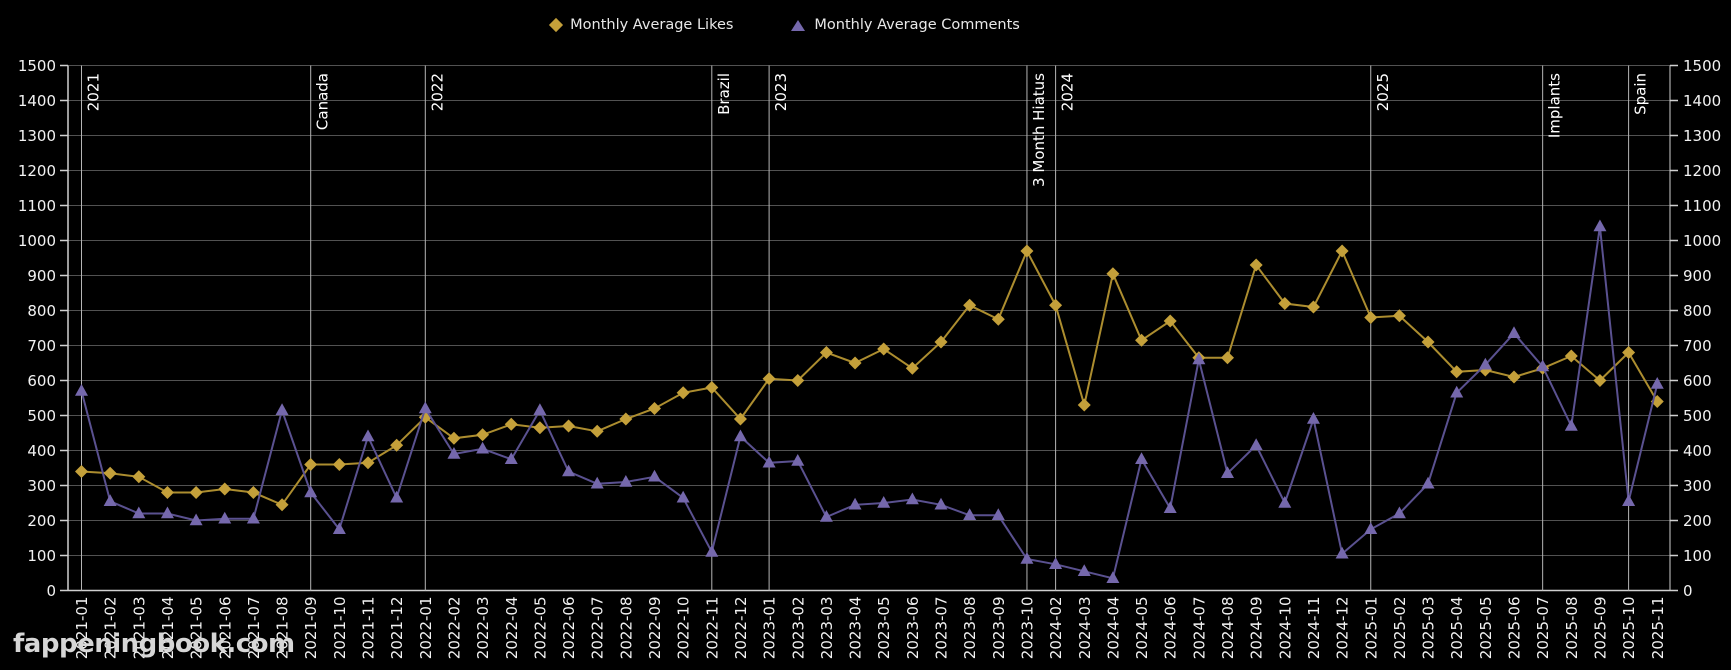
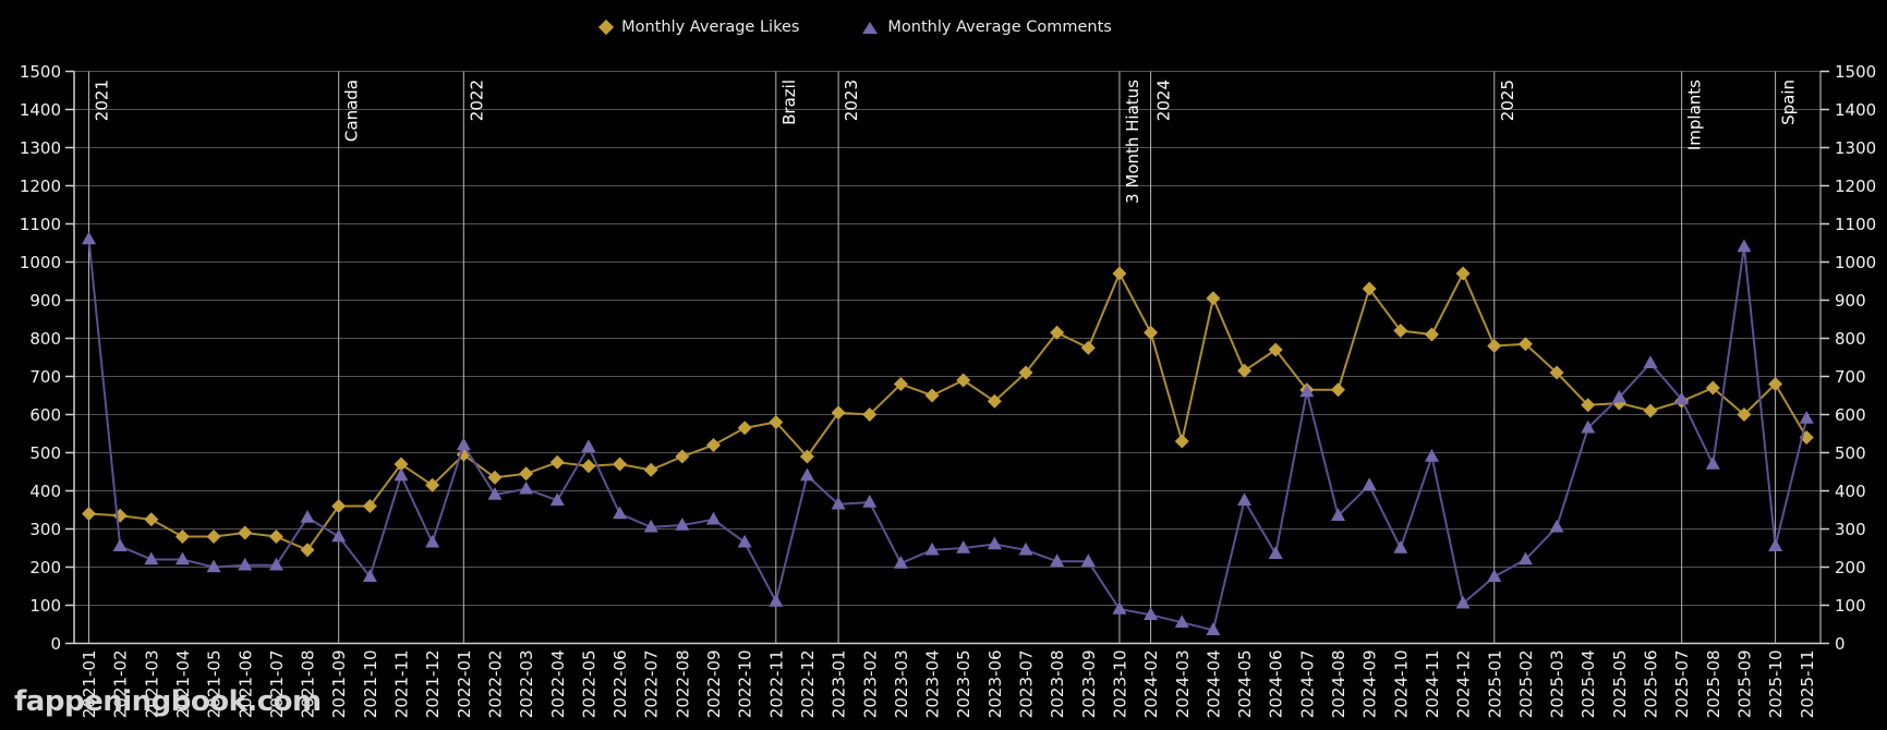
Monthly Average Comments/2021-01: 570 -> 1060
Monthly Average Comments/2021-08: 520 -> 330
Monthly Average Likes/2021-11: 360 -> 470
